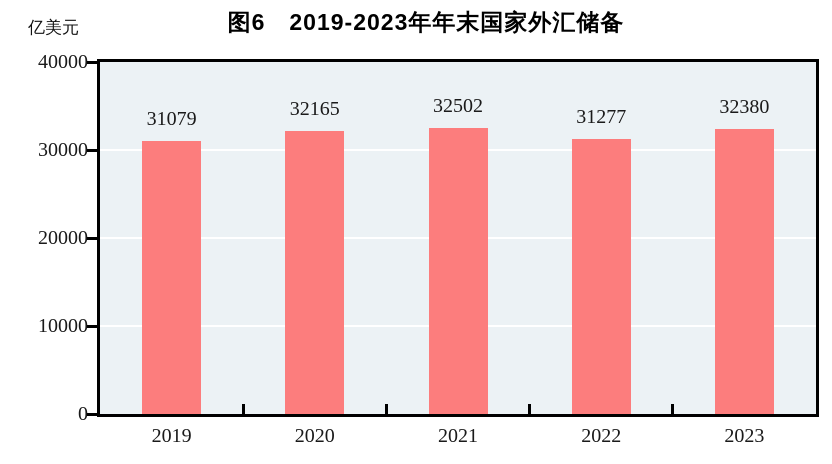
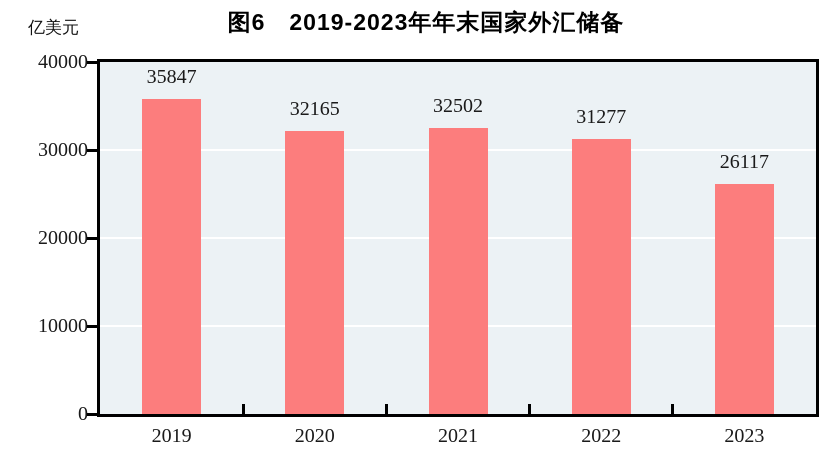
2019: 31079 -> 35847
2023: 32380 -> 26117
